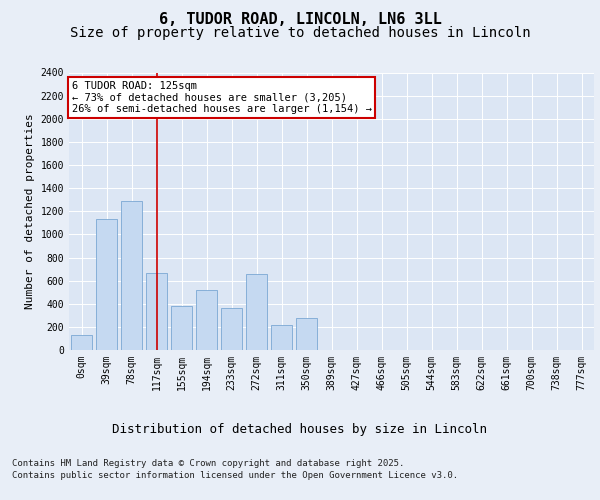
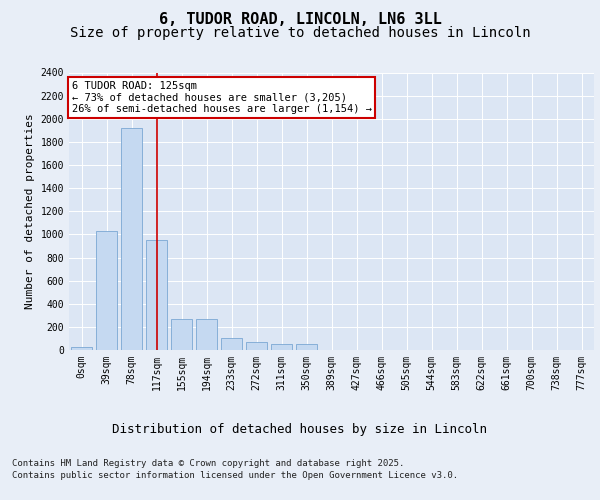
0sqm: 130 -> 30
39sqm: 1130 -> 1030
78sqm: 1290 -> 1920
117sqm: 670 -> 950
155sqm: 380 -> 270
194sqm: 520 -> 270
233sqm: 360 -> 100
272sqm: 660 -> 70
311sqm: 220 -> 60
350sqm: 280 -> 50
